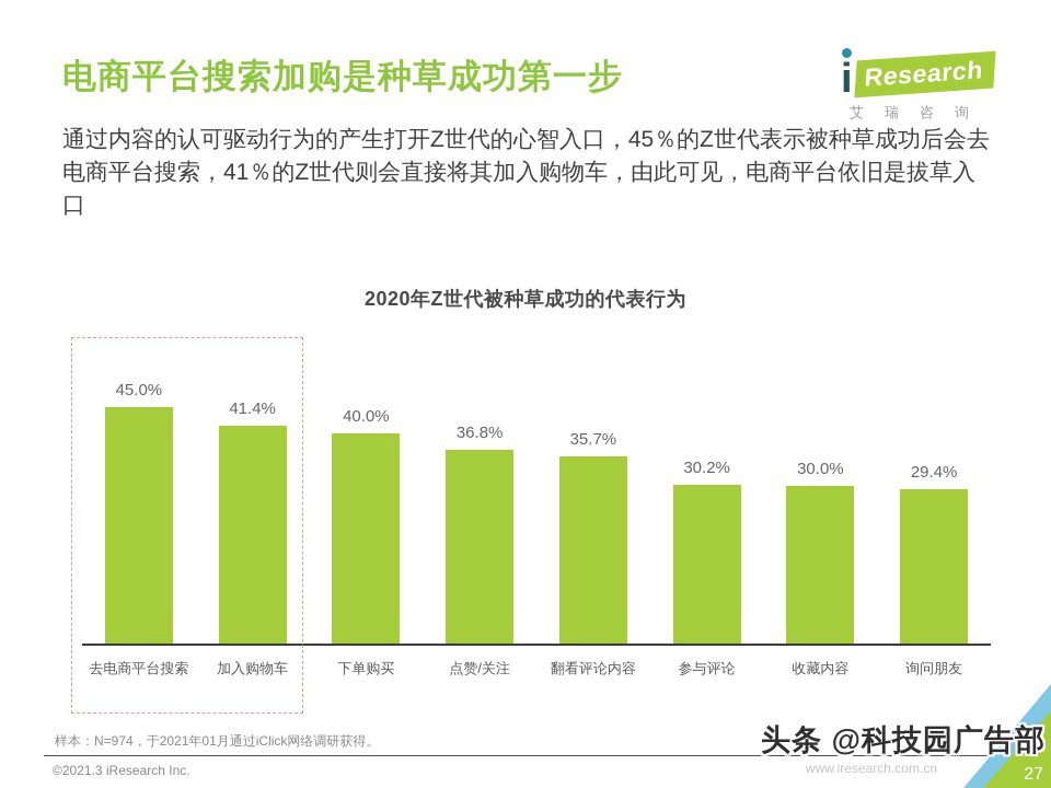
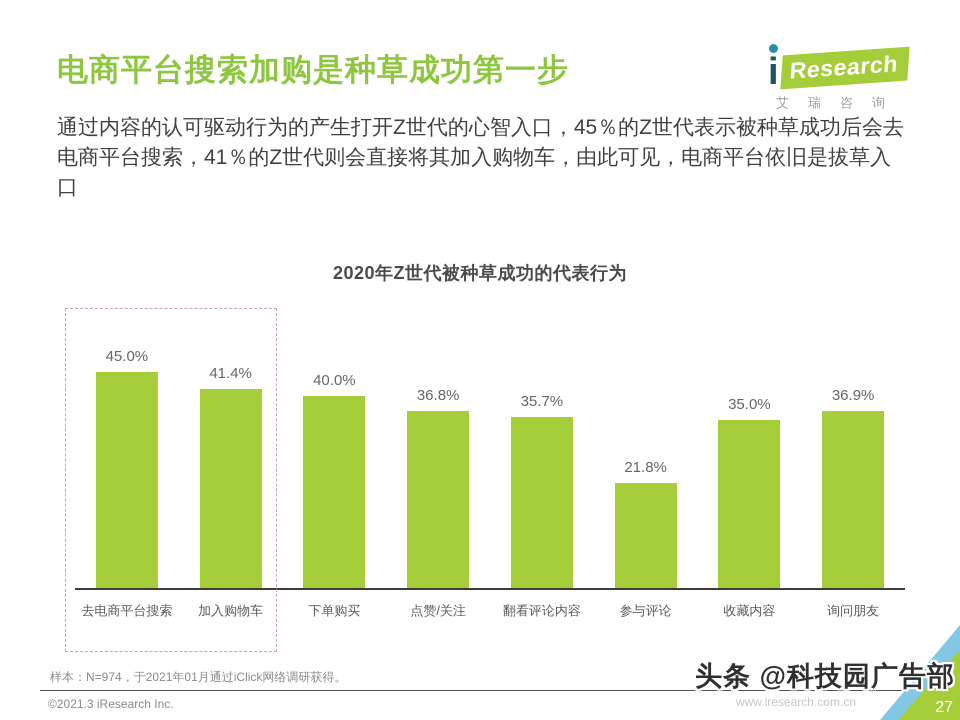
参与评论: 30.2% -> 21.8%
收藏内容: 30.0% -> 35.0%
询问朋友: 29.4% -> 36.9%
